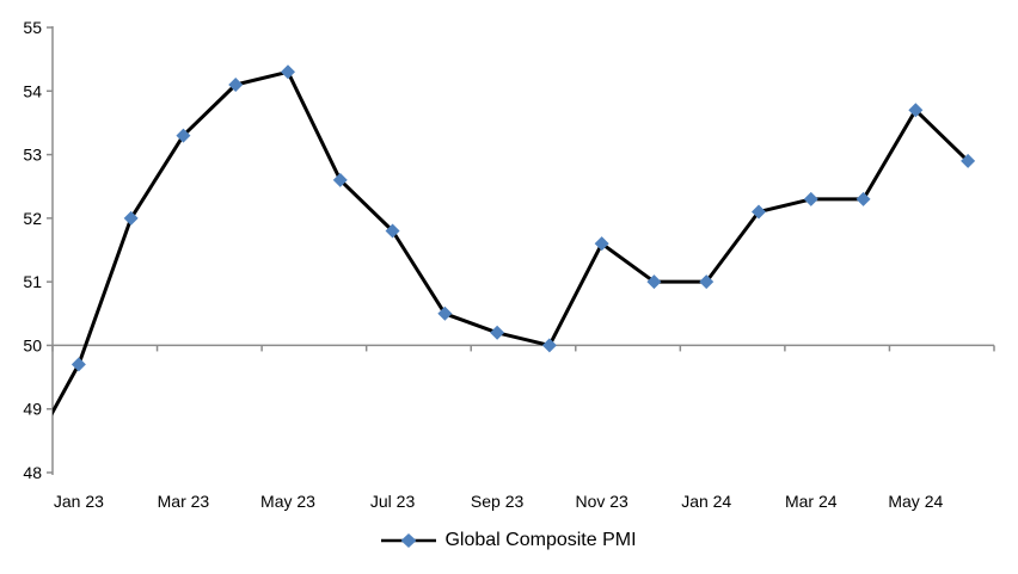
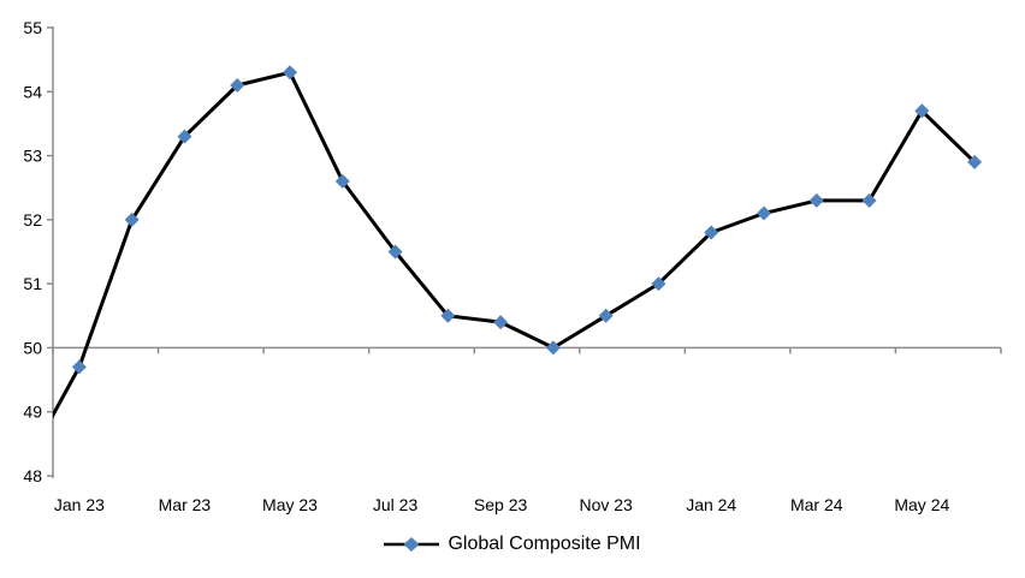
Jul 23: 51.8 -> 51.5
Sep 23: 50.2 -> 50.4
Nov 23: 51.6 -> 50.5
Jan 24: 51.0 -> 51.8
